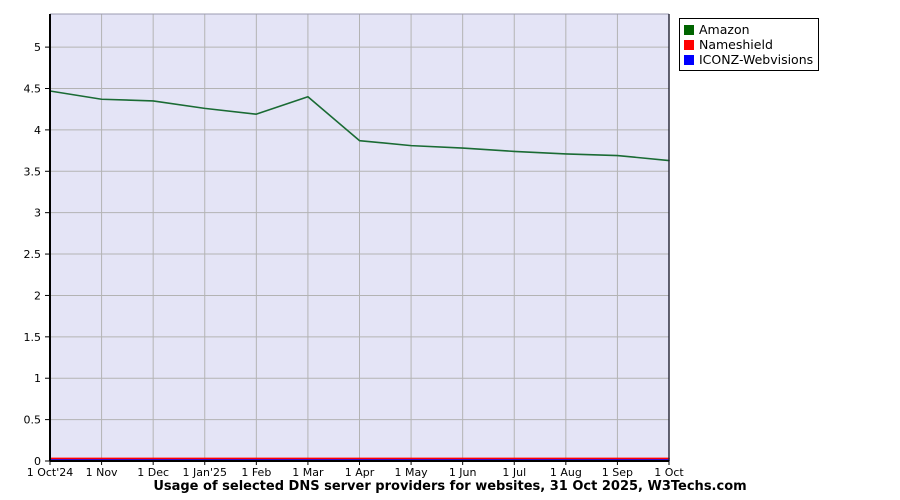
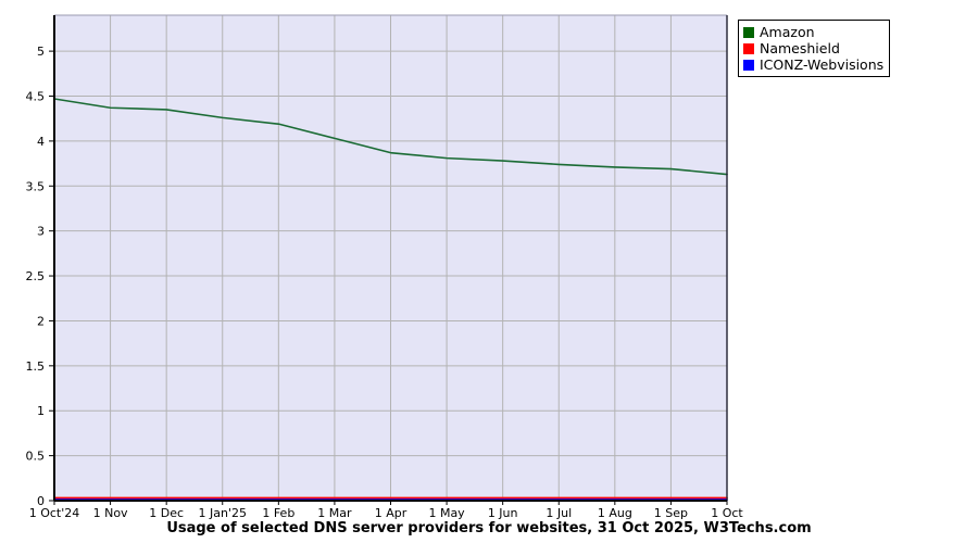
Amazon/1 Mar: 4.4 -> 4.0
